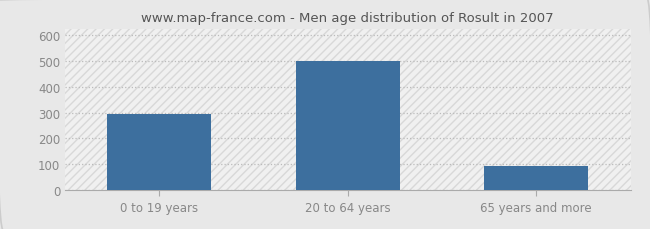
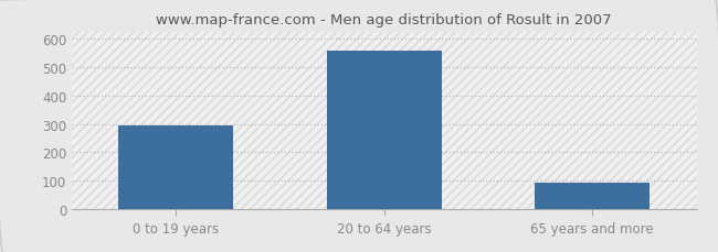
20 to 64 years: 500 -> 560
